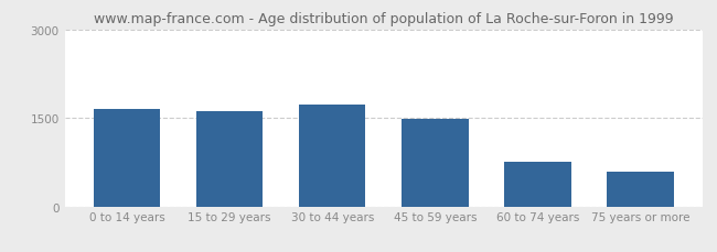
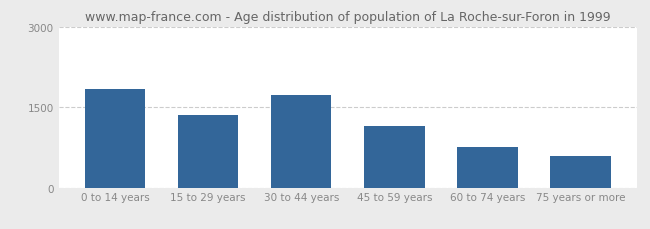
0 to 14 years: 1650 -> 1840
15 to 29 years: 1610 -> 1360
45 to 59 years: 1490 -> 1140
